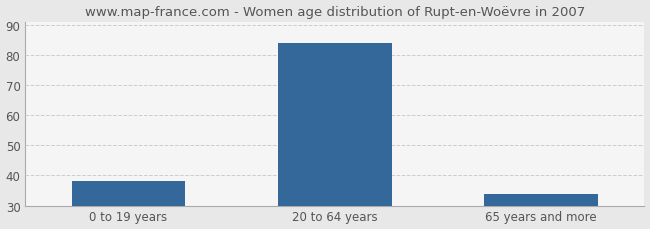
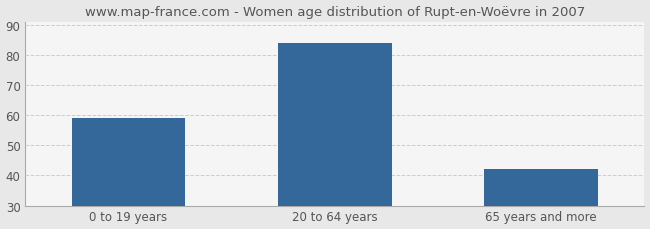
0 to 19 years: 38 -> 59
65 years and more: 34 -> 42
